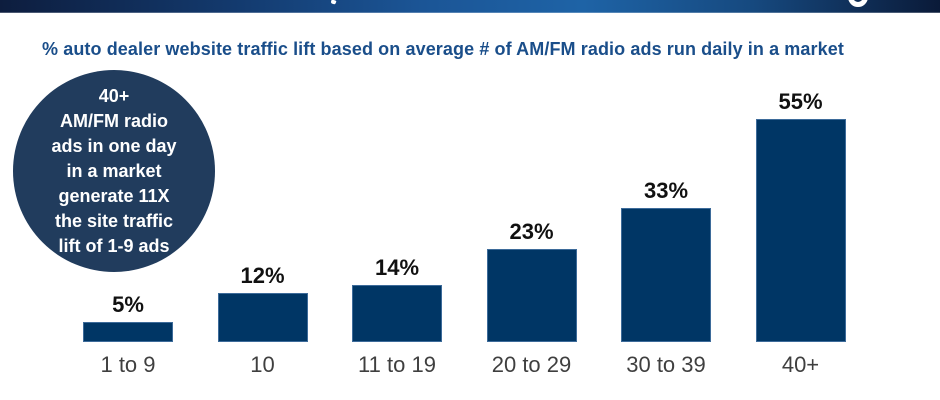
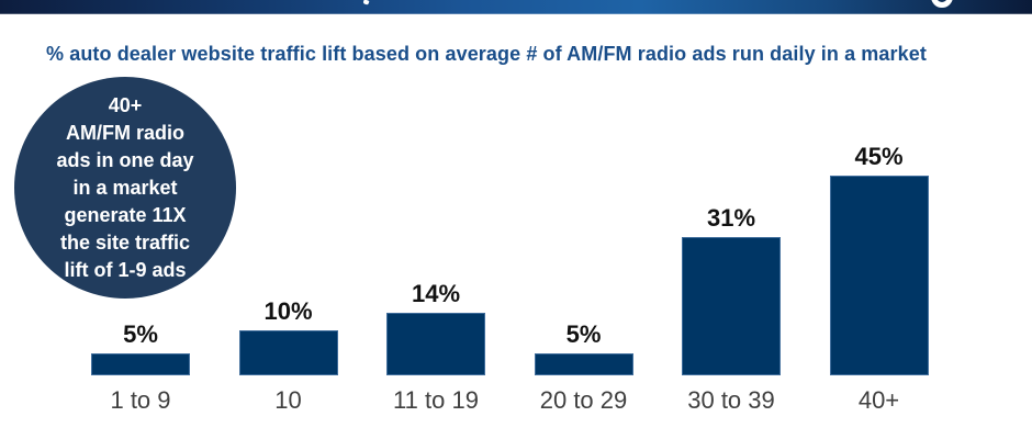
10: 12% -> 10%
20 to 29: 23% -> 5%
30 to 39: 33% -> 31%
40+: 55% -> 45%
